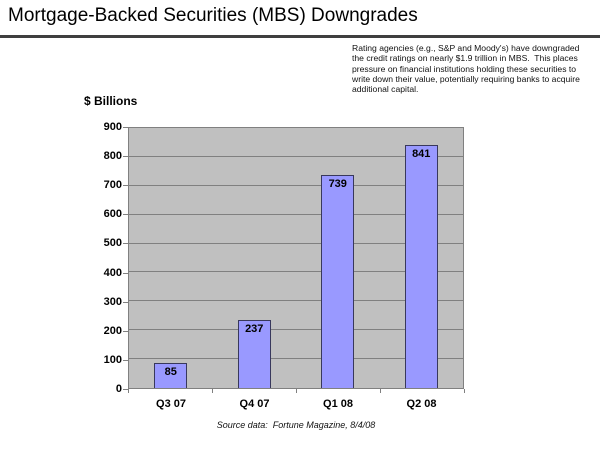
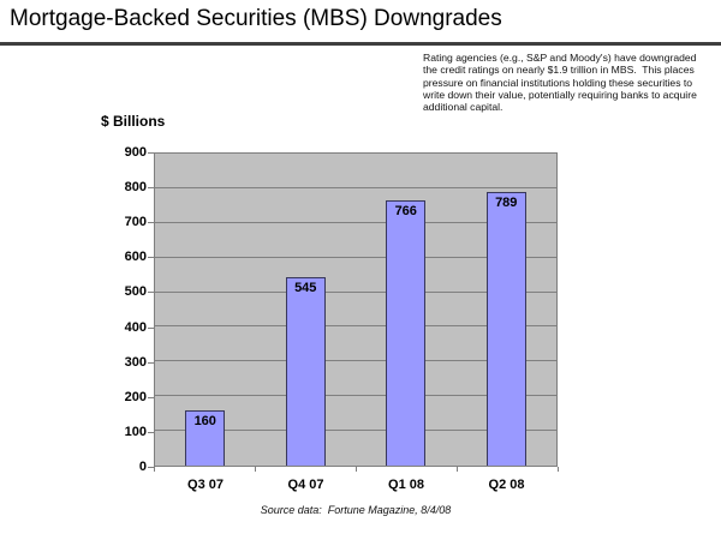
Q3 07: 85 -> 160
Q4 07: 237 -> 545
Q1 08: 739 -> 766
Q2 08: 841 -> 789
